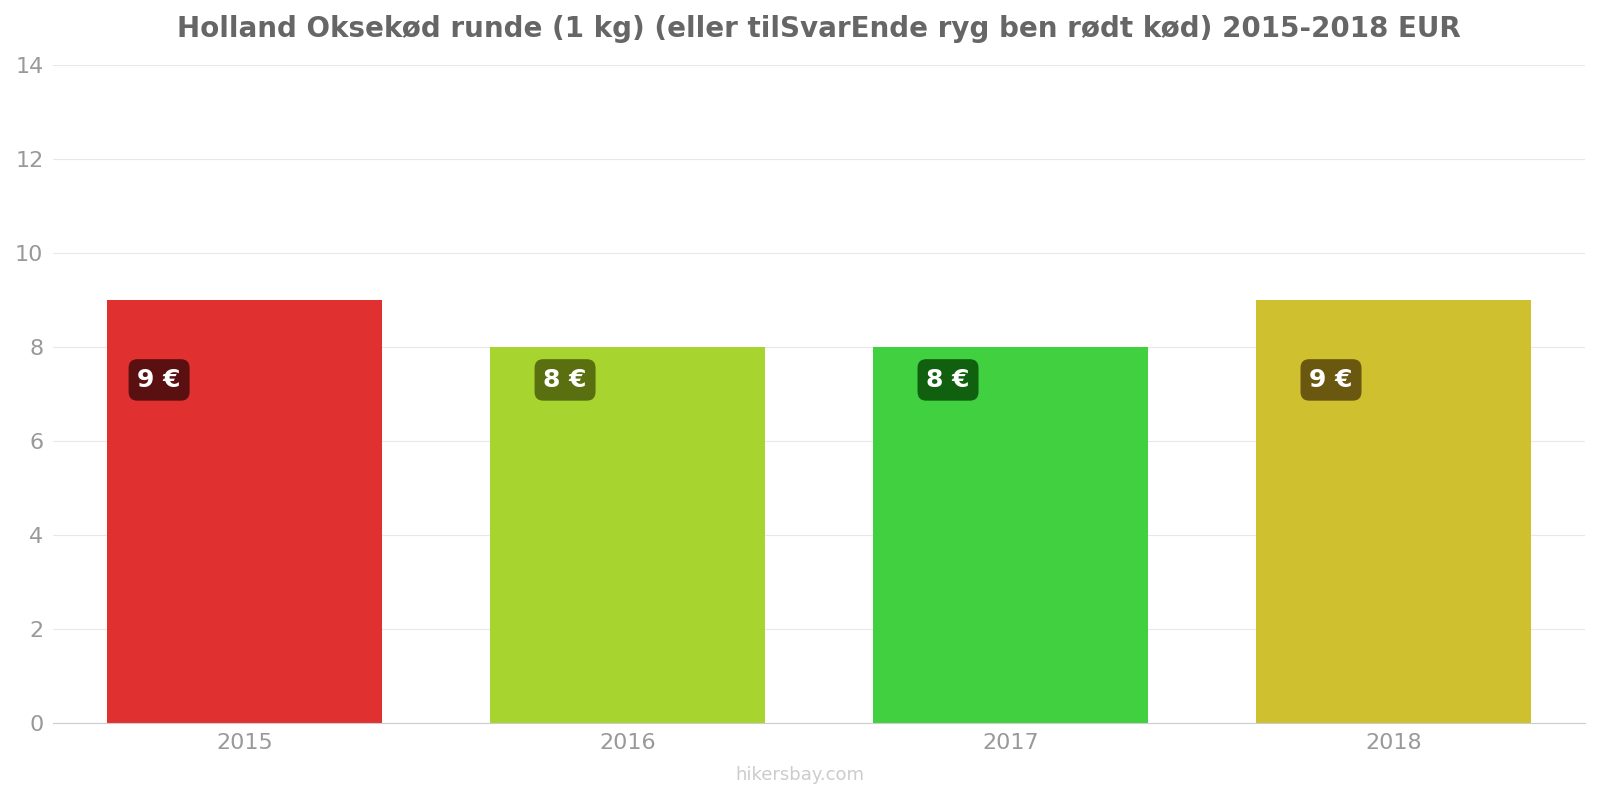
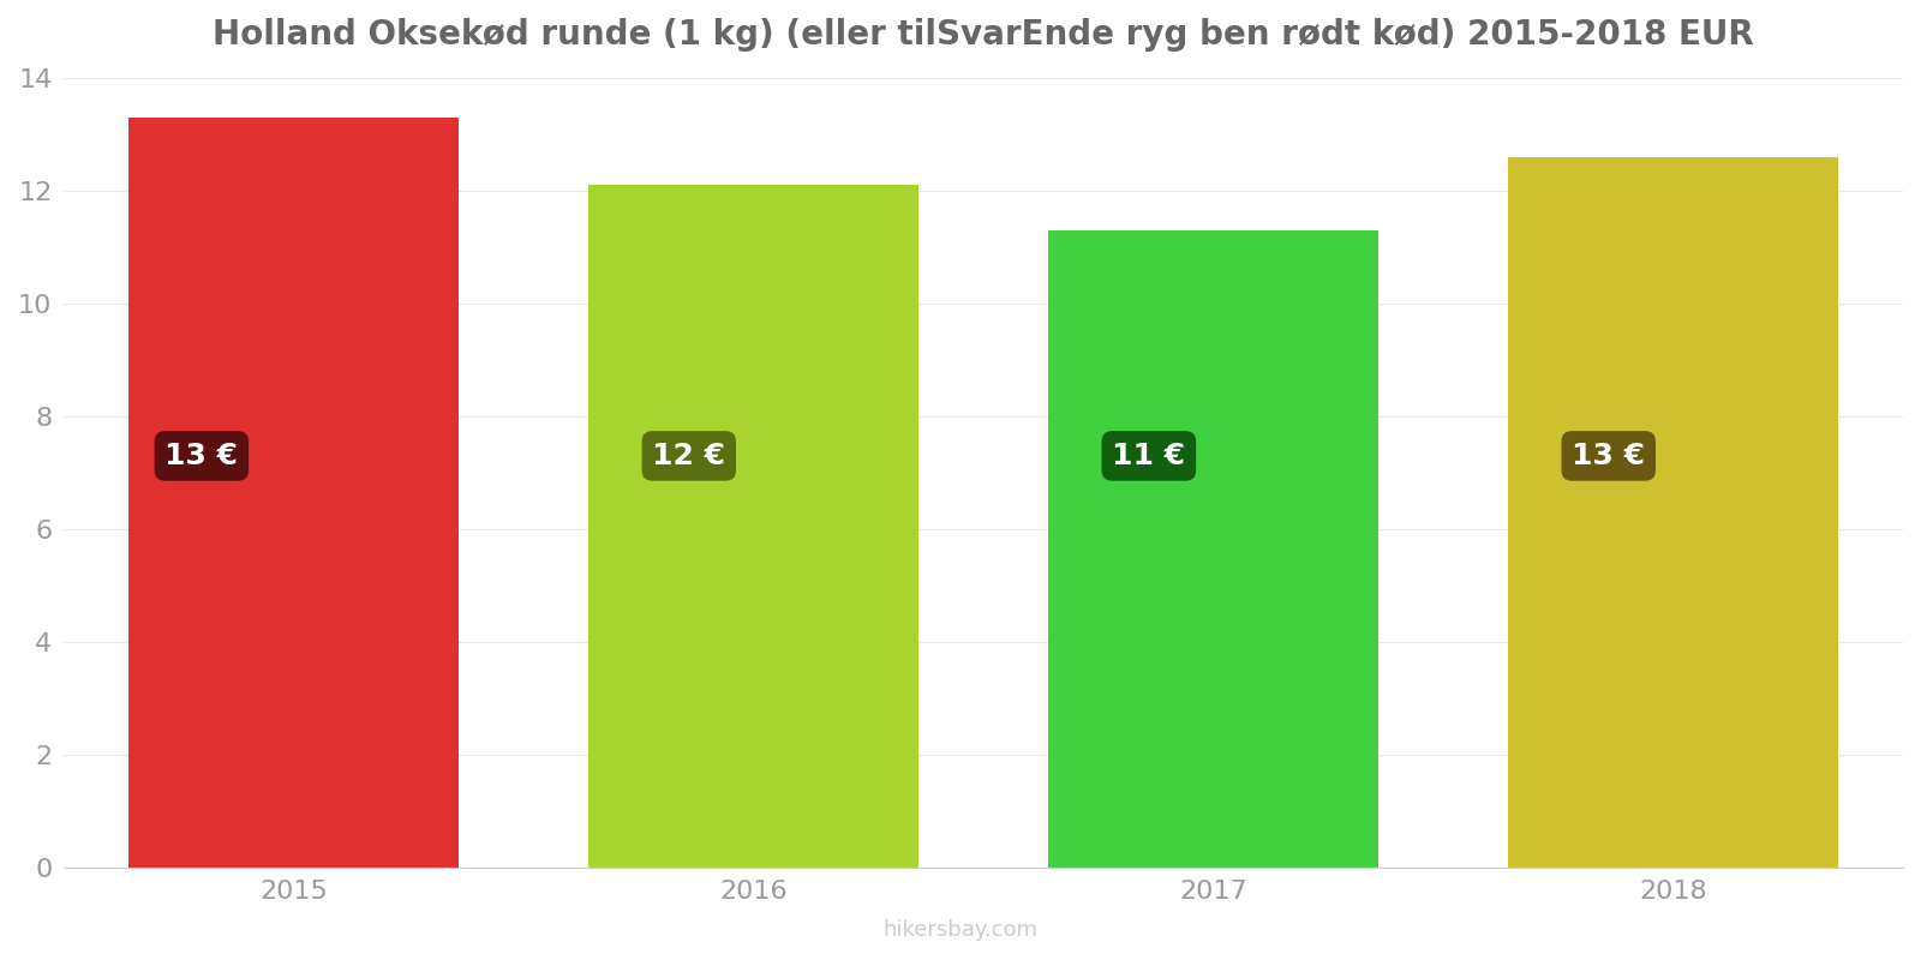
2015: 9 -> 13
2016: 8 -> 12
2017: 8 -> 11
2018: 9 -> 13
